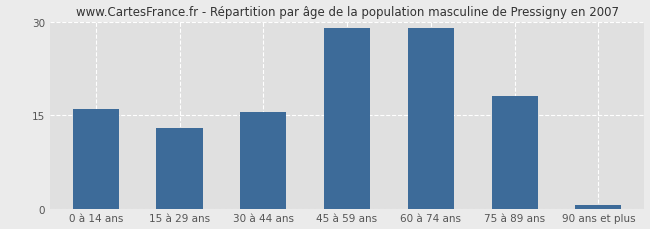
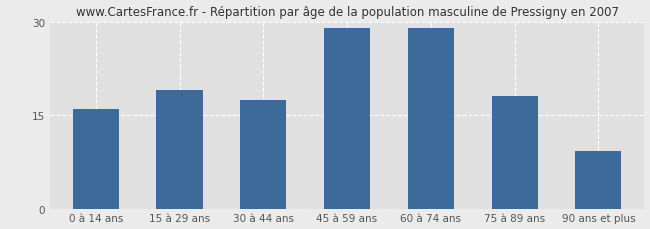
15 à 29 ans: 13.0 -> 19.0
30 à 44 ans: 15.5 -> 17.4
90 ans et plus: 0.5 -> 9.2
